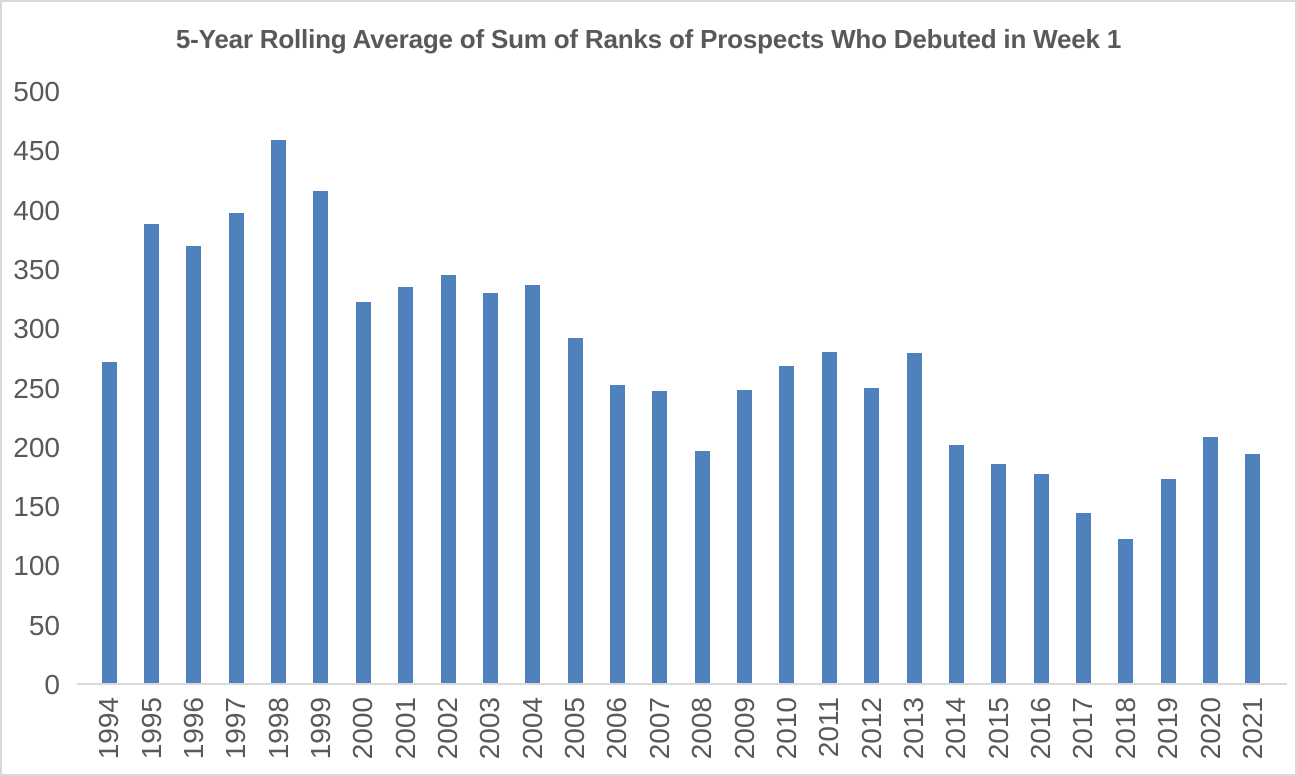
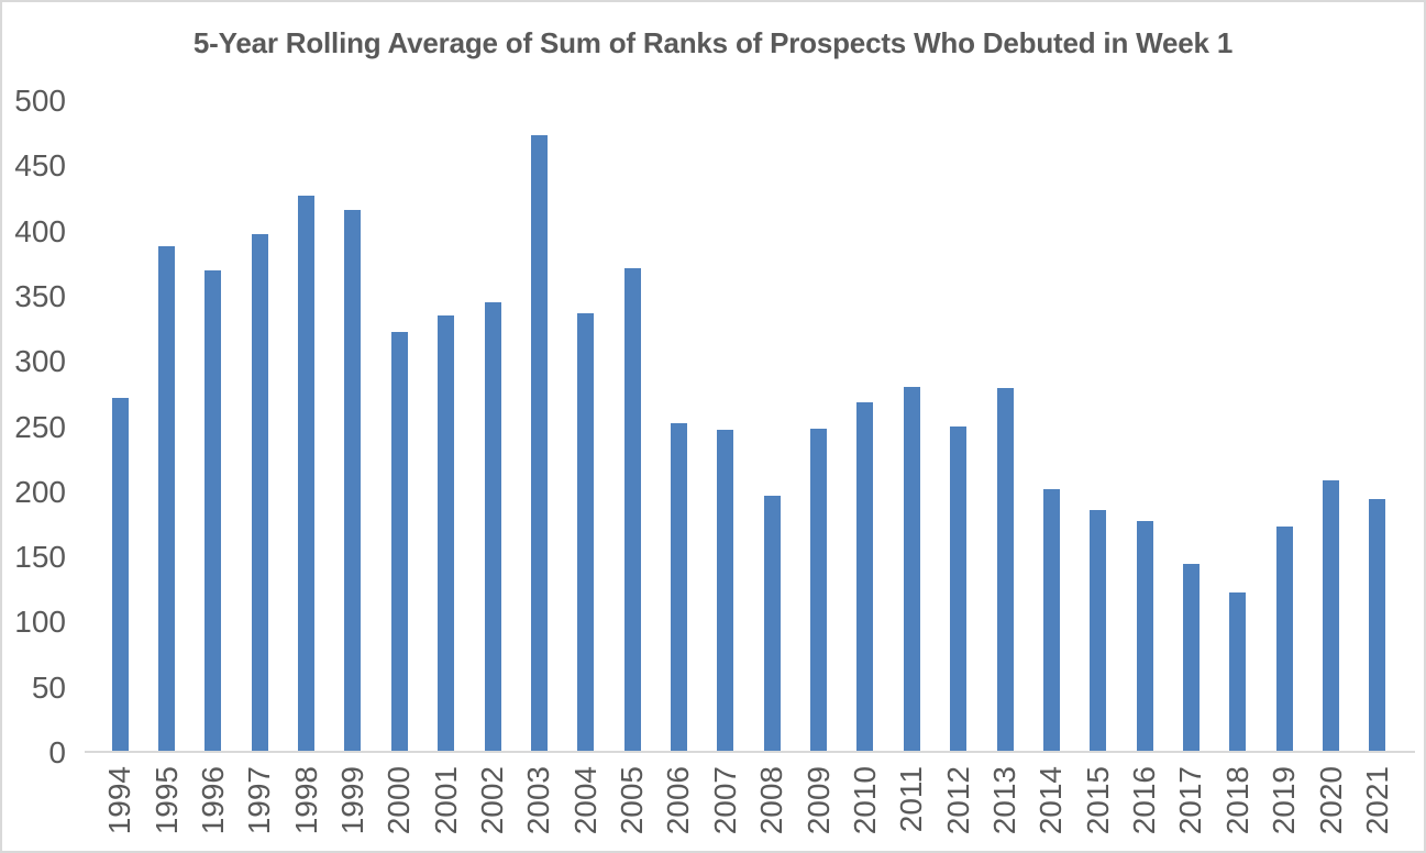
1998: 459 -> 427
2003: 330 -> 474
2005: 292 -> 371
